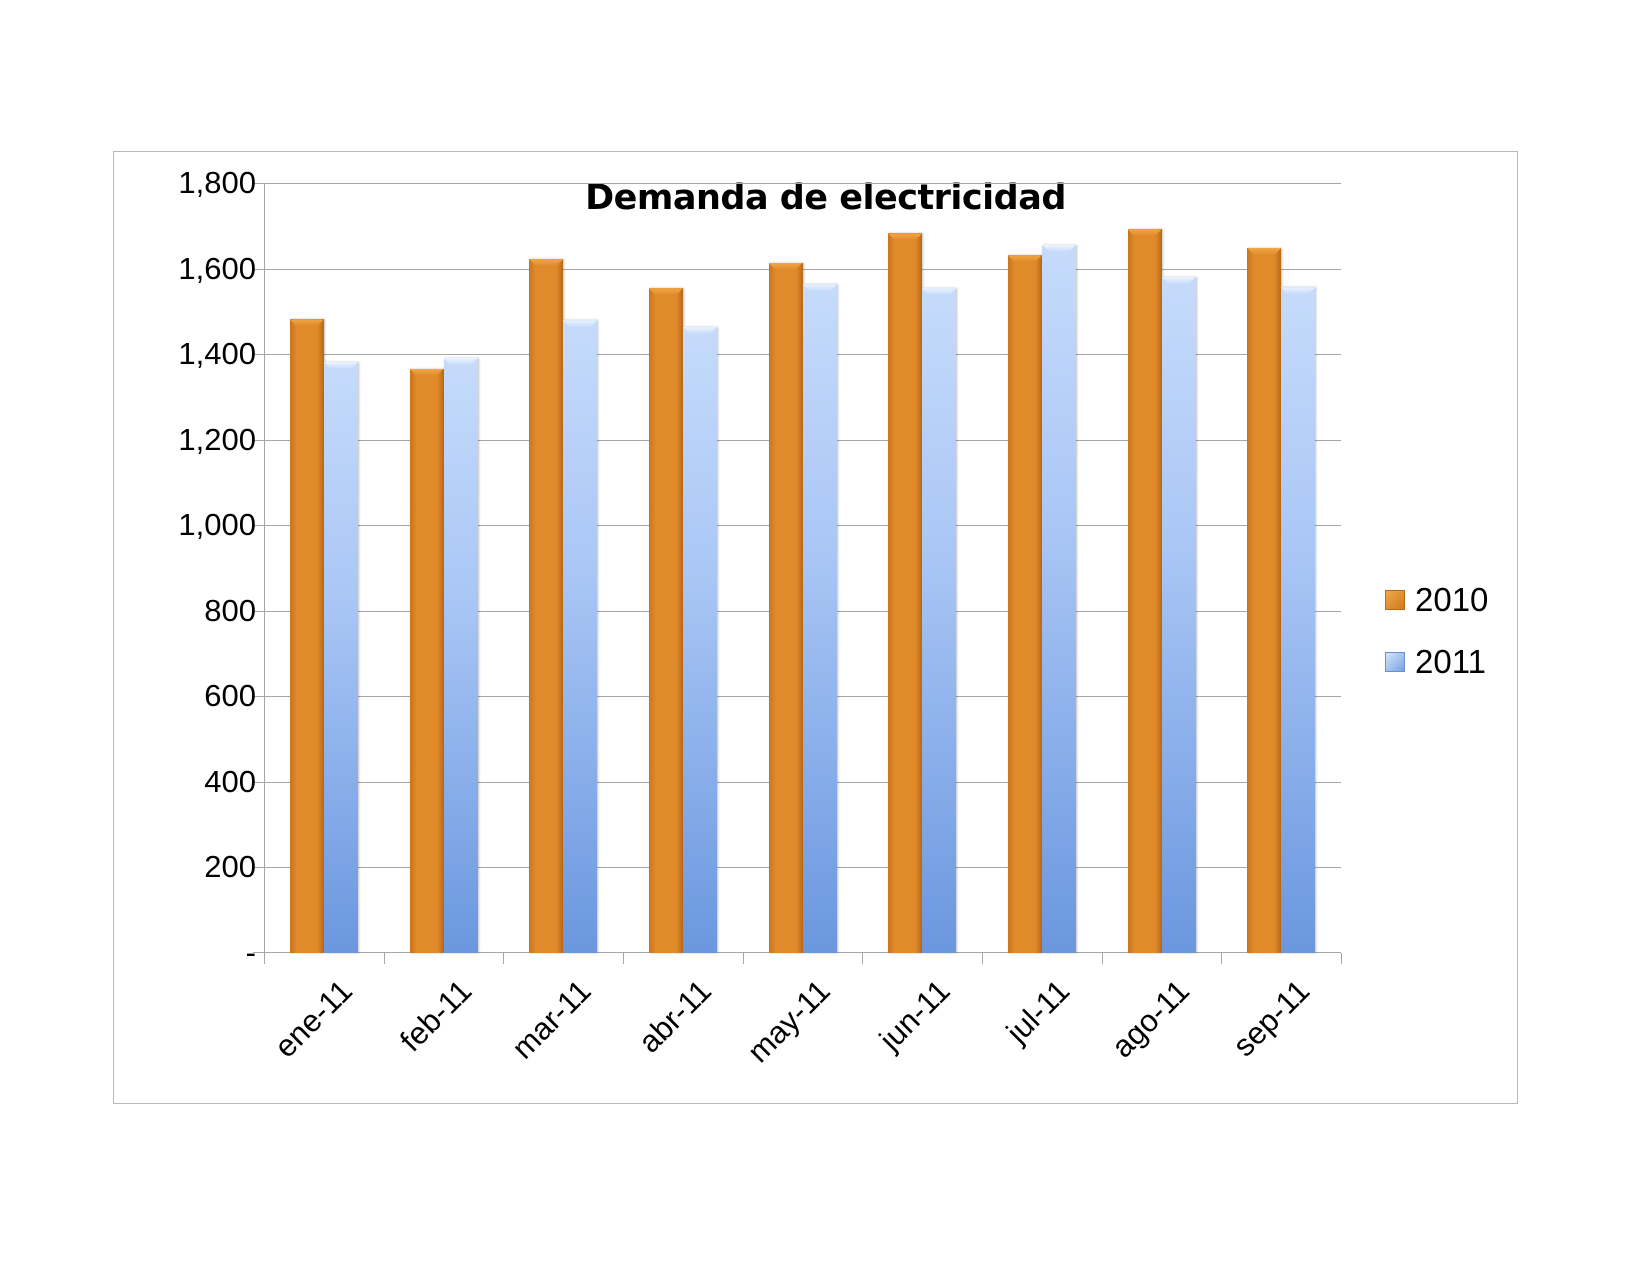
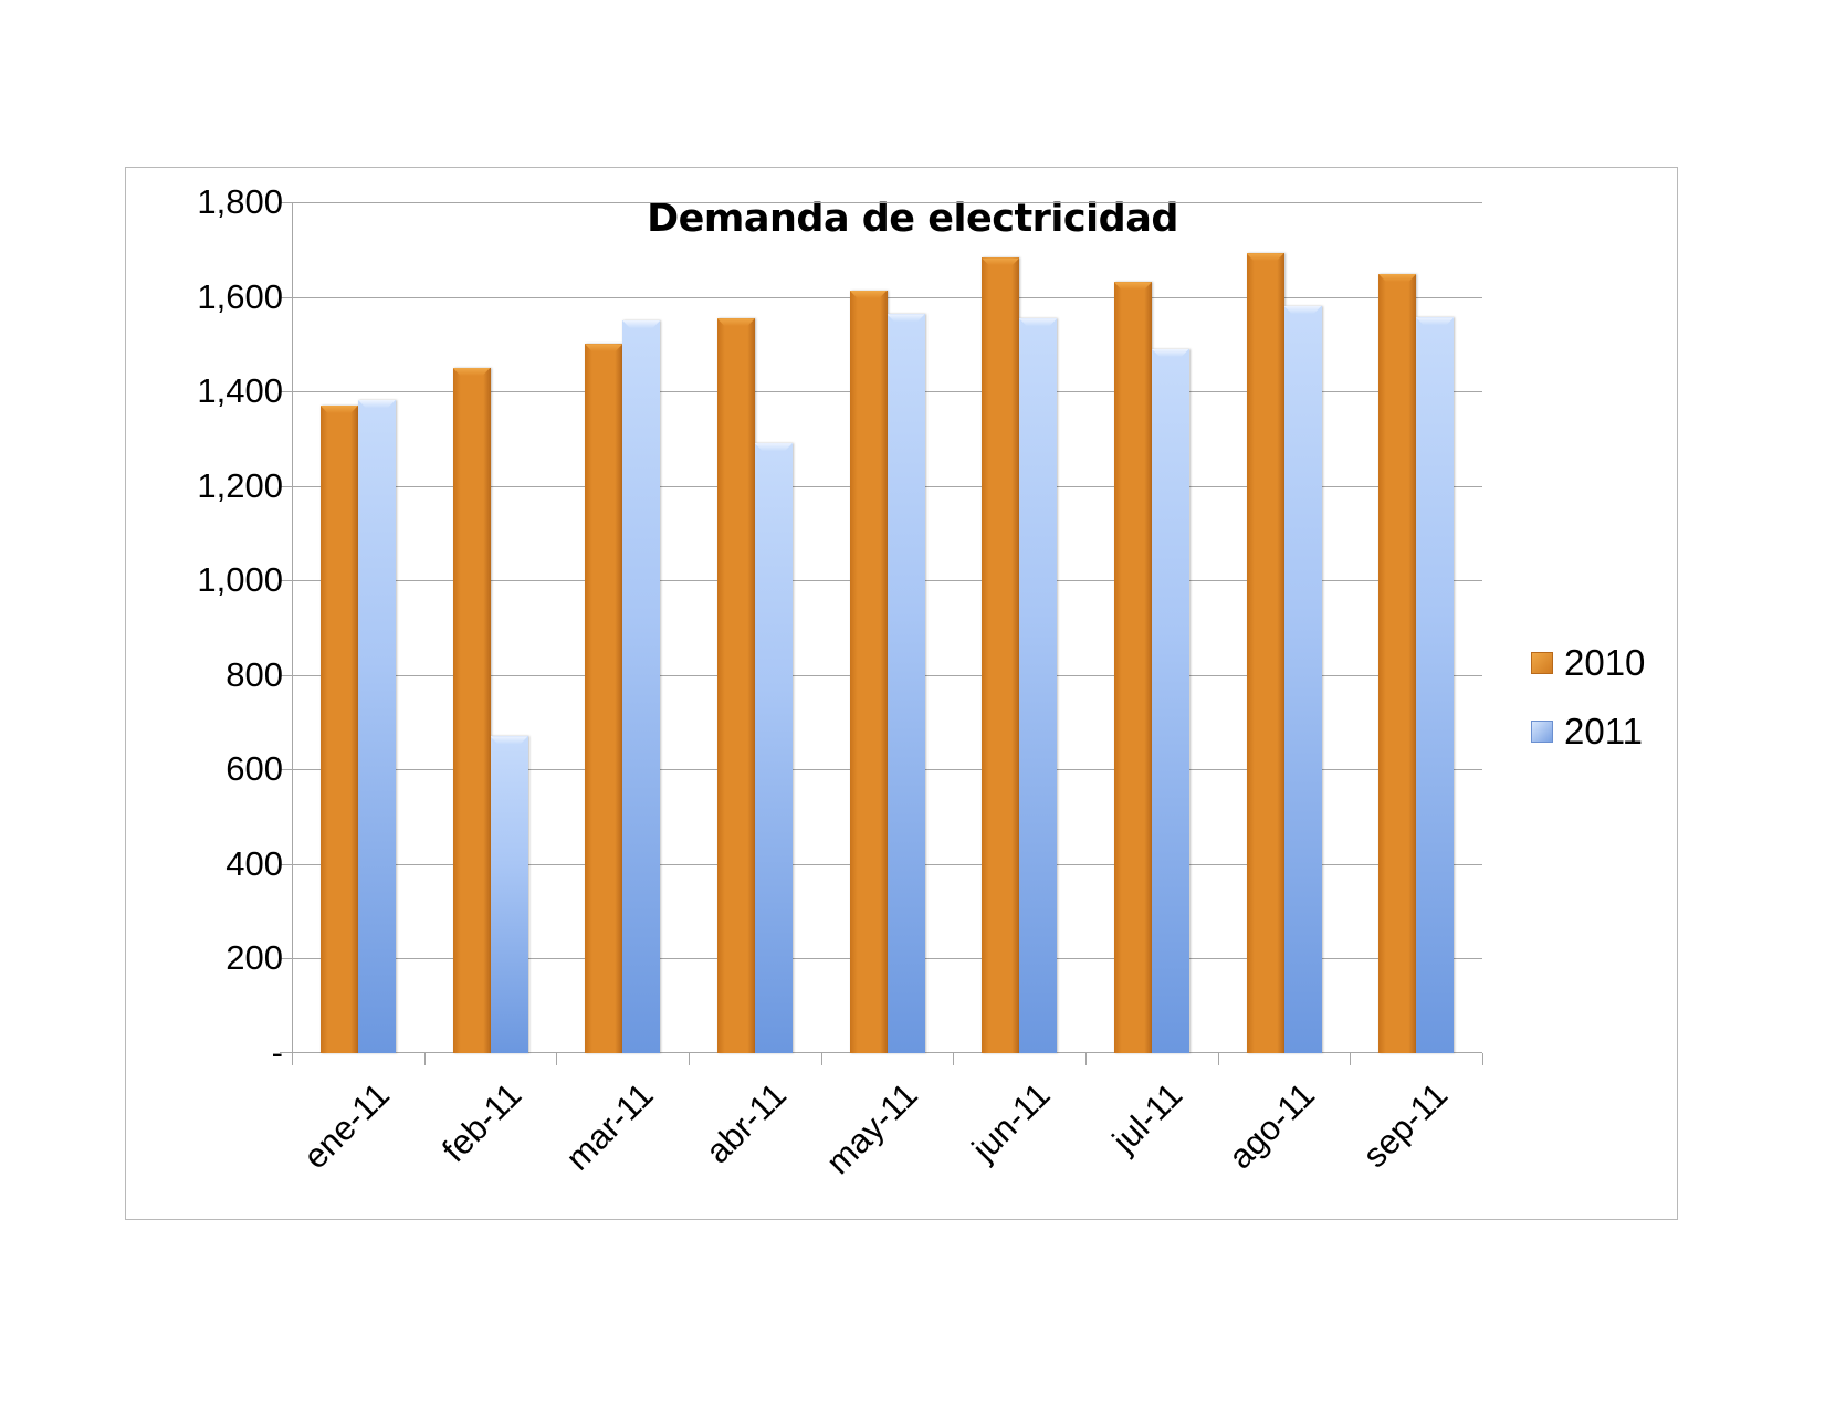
2010/ene-11: 1480 -> 1370
2010/feb-11: 1370 -> 1450
2011/feb-11: 1390 -> 670
2010/mar-11: 1620 -> 1500
2011/mar-11: 1480 -> 1550
2011/abr-11: 1460 -> 1290
2011/jul-11: 1660 -> 1490
